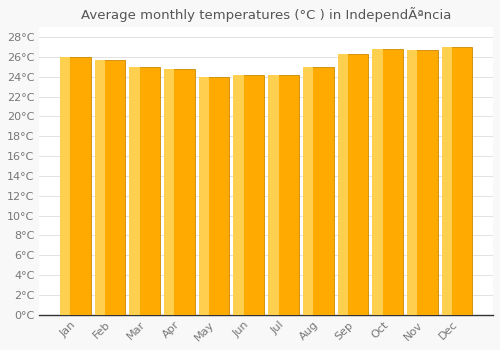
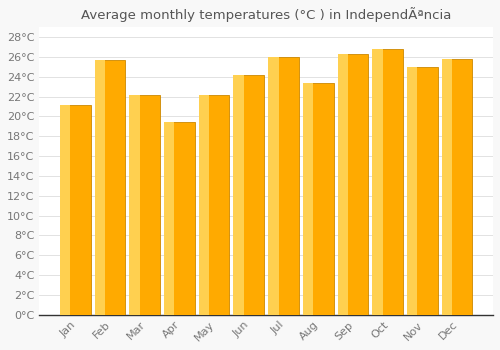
Jan: 26.0°C -> 21.2°C
Mar: 25.0°C -> 22.2°C
Apr: 24.8°C -> 19.4°C
May: 24.0°C -> 22.2°C
Jul: 24.2°C -> 26.0°C
Aug: 25.0°C -> 23.4°C
Nov: 26.7°C -> 25.0°C
Dec: 27.0°C -> 25.8°C
